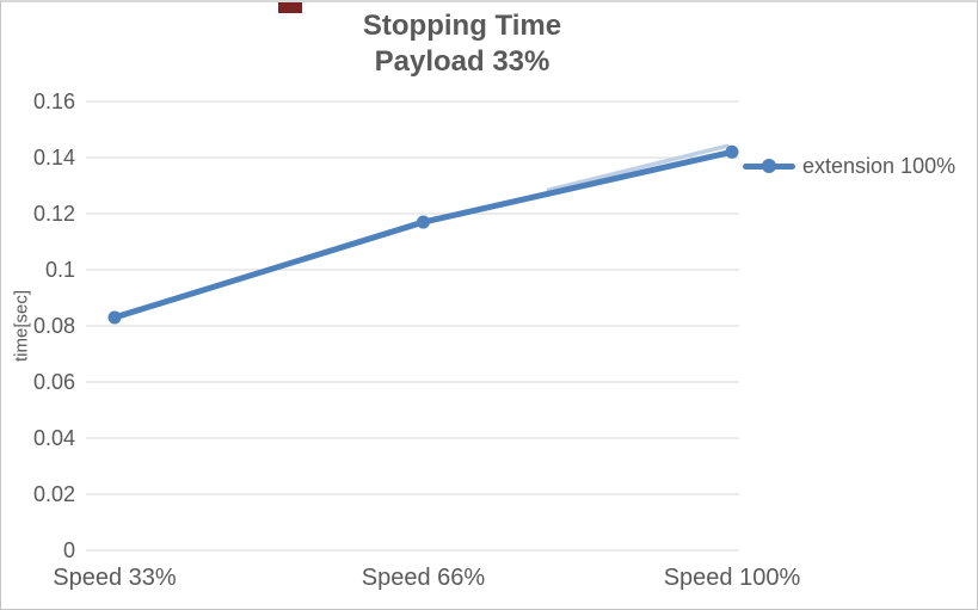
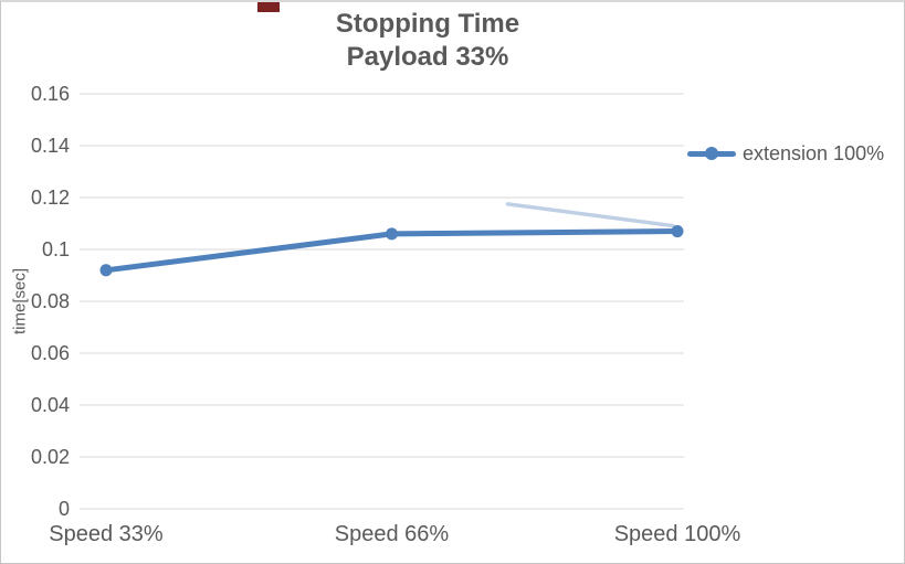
Speed 33%: 0.083 -> 0.092
Speed 66%: 0.117 -> 0.106
Speed 100%: 0.142 -> 0.107
